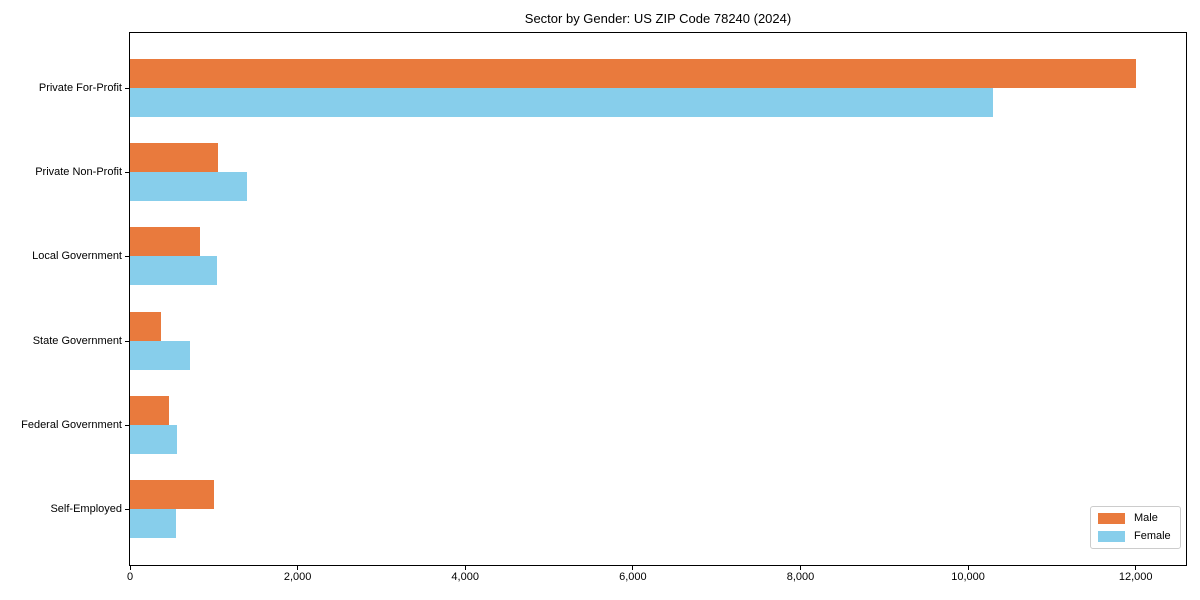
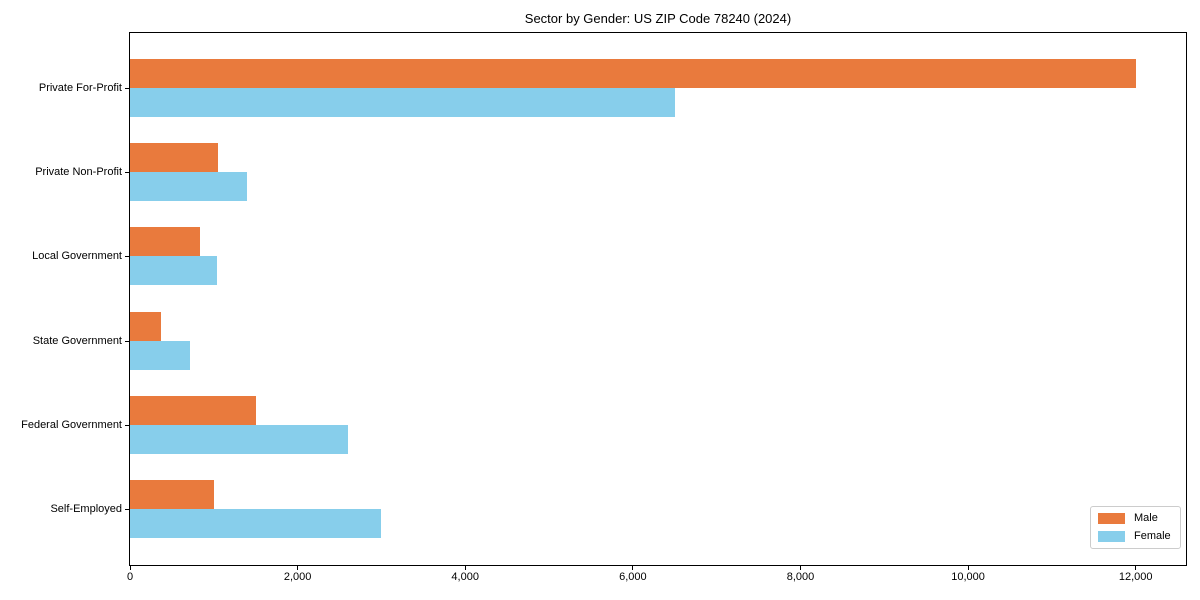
Female/Private For-Profit: 10300 -> 6500
Male/Federal Government: 500 -> 1500
Female/Federal Government: 600 -> 2600
Female/Self-Employed: 600 -> 3000
